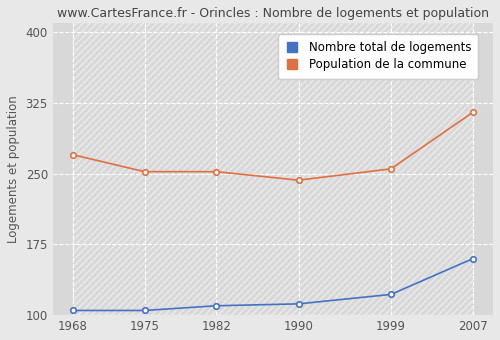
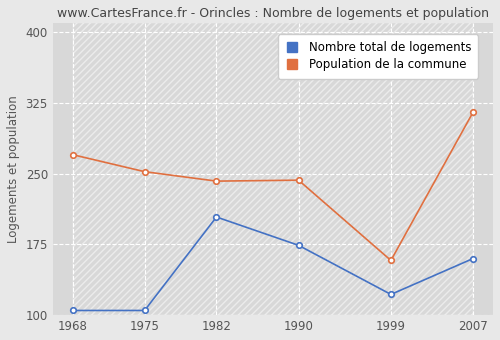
Nombre total de logements/1982: 110 -> 204
Population de la commune/1982: 252 -> 242
Nombre total de logements/1990: 112 -> 174
Population de la commune/1999: 255 -> 158
